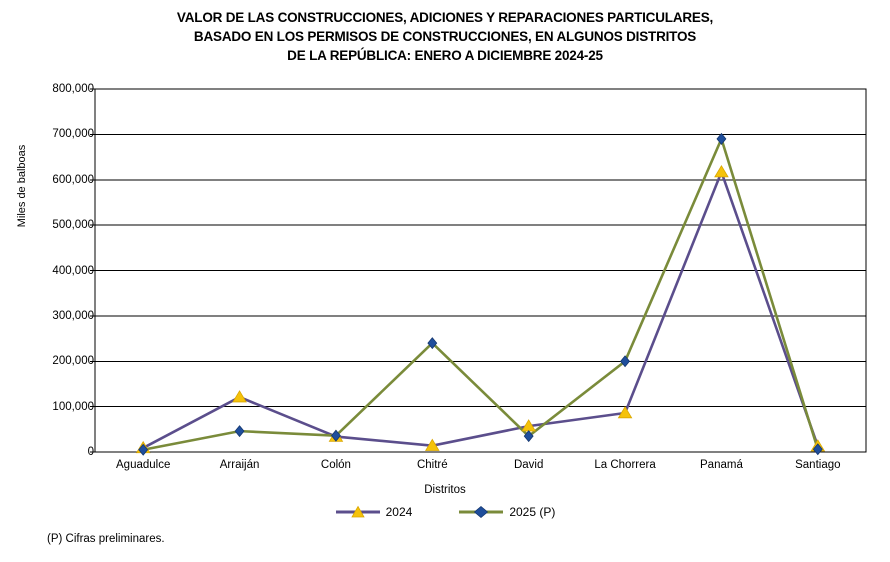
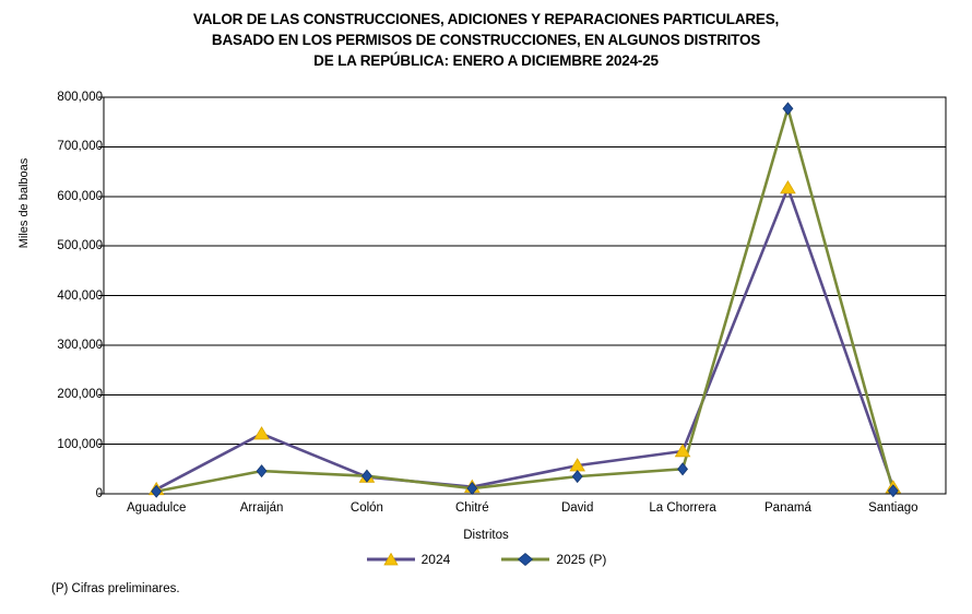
2025 (P)/Chitré: 240000 -> 10000
2025 (P)/La Chorrera: 200000 -> 50000
2025 (P)/Panamá: 690000 -> 780000
